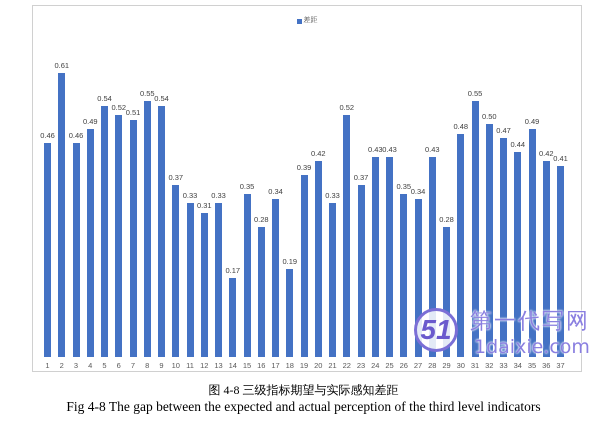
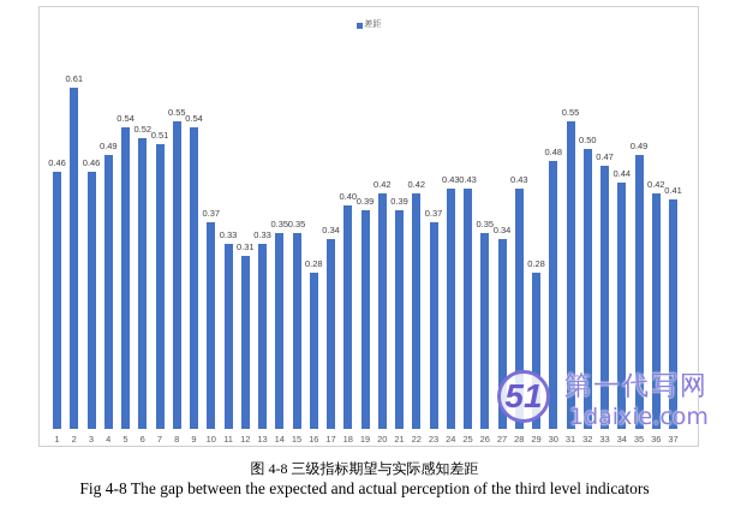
14: 0.17 -> 0.35
18: 0.19 -> 0.40
21: 0.33 -> 0.39
22: 0.52 -> 0.42
